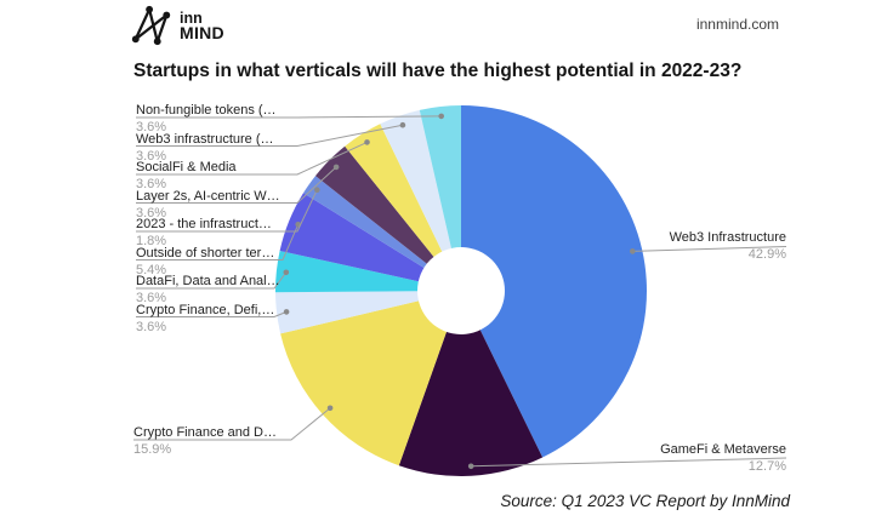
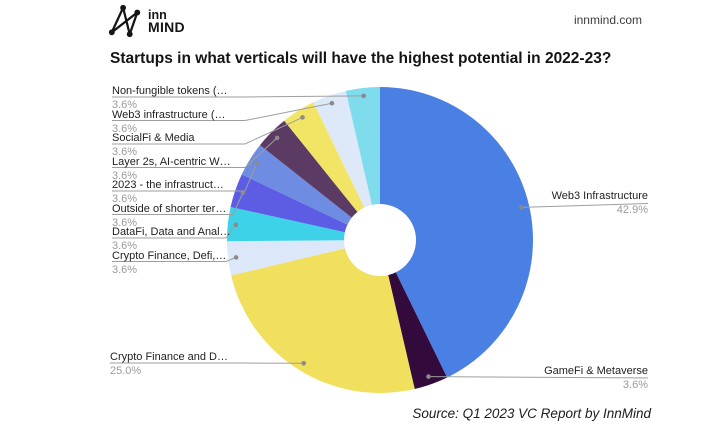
GameFi & Metaverse: 12.7% -> 3.6%
Crypto Finance and D…: 15.9% -> 25.0%
Outside of shorter ter…: 5.4% -> 3.6%
2023 - the infrastruct…: 1.8% -> 3.6%
